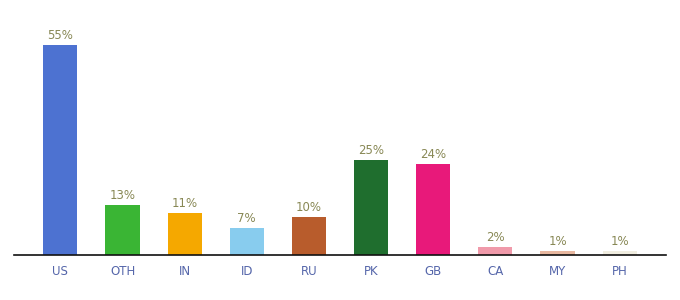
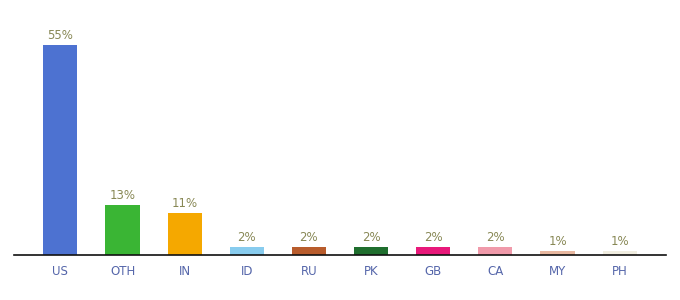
ID: 7% -> 2%
RU: 10% -> 2%
PK: 25% -> 2%
GB: 24% -> 2%
